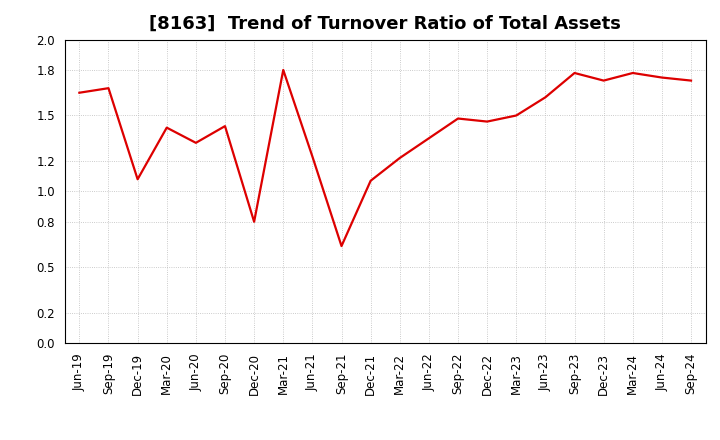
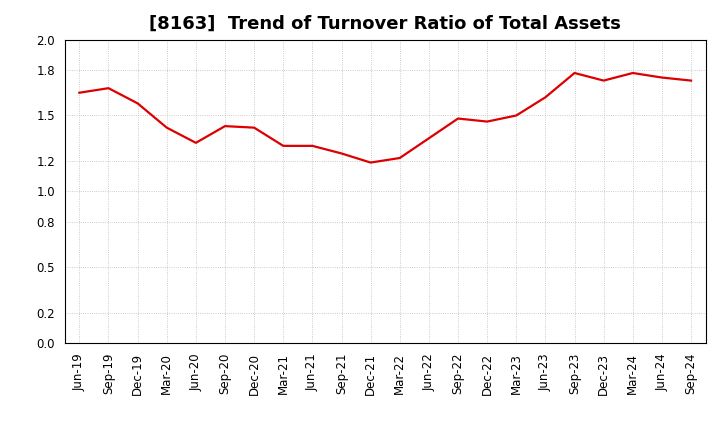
Dec-19: 1.08 -> 1.58
Dec-20: 0.80 -> 1.42
Mar-21: 1.80 -> 1.30
Jun-21: 1.23 -> 1.30
Sep-21: 0.64 -> 1.25
Dec-21: 1.07 -> 1.19
